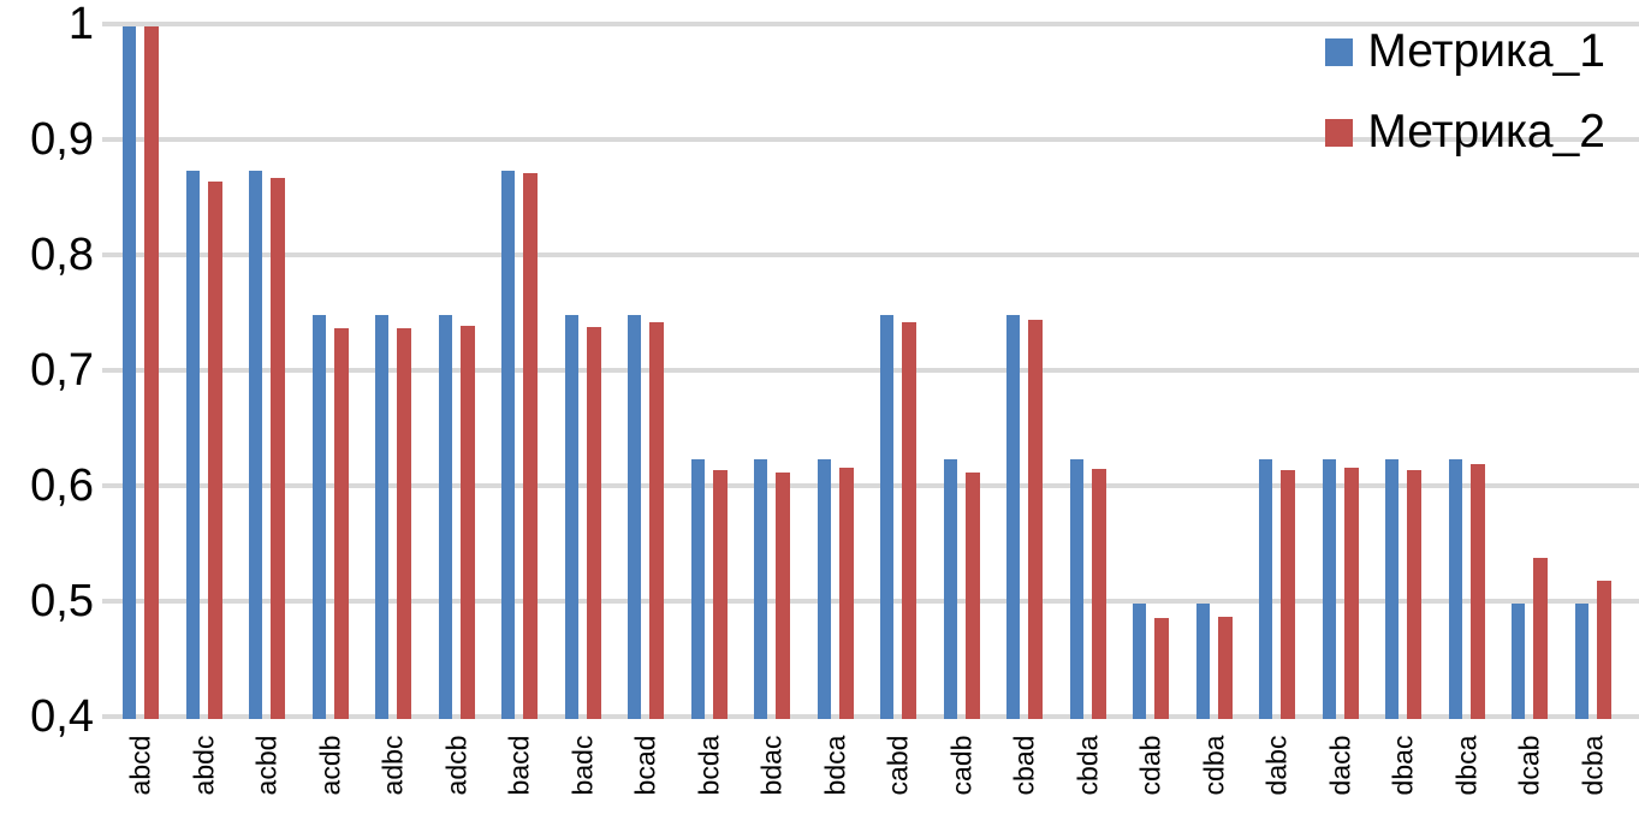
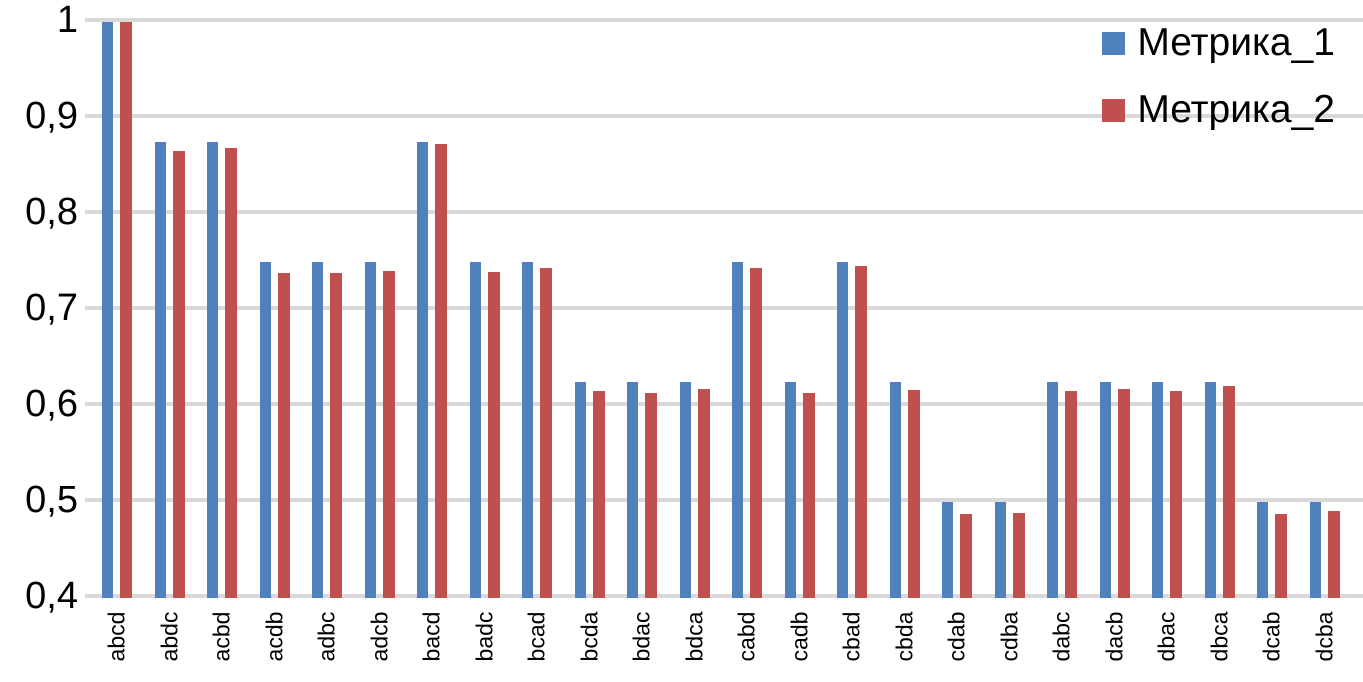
Метрика_2/dcab: 0,54 -> 0,49
Метрика_2/dcba: 0,52 -> 0,49
